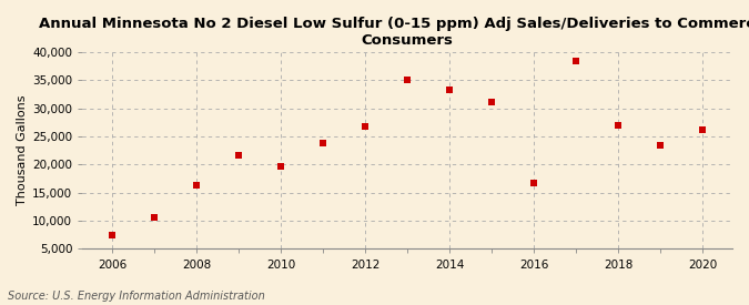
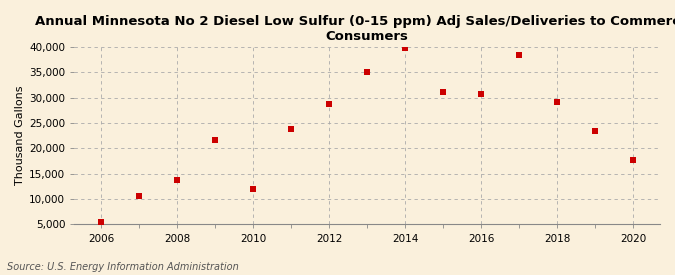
2006: 7,400 -> 5,500
2008: 16,400 -> 13,800
2010: 19,600 -> 11,900
2012: 26,800 -> 28,700
2014: 33,200 -> 39,700
2016: 16,800 -> 30,700
2018: 27,000 -> 29,200
2020: 26,200 -> 17,700
